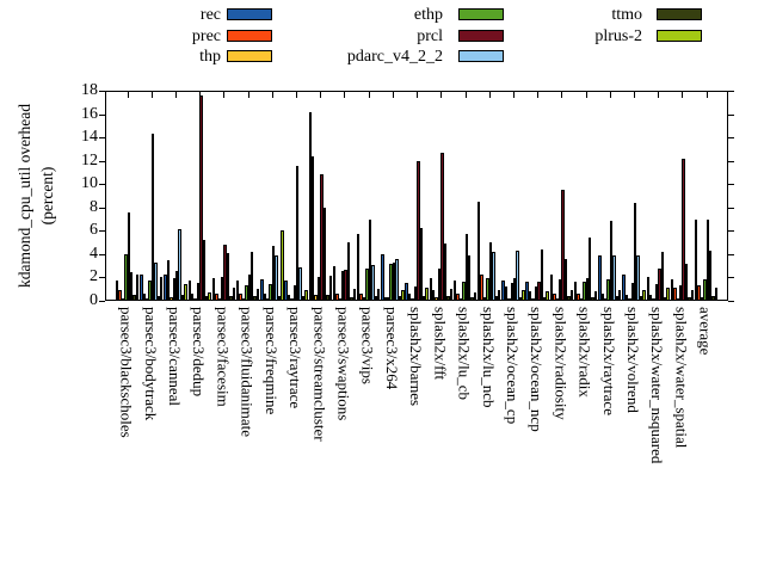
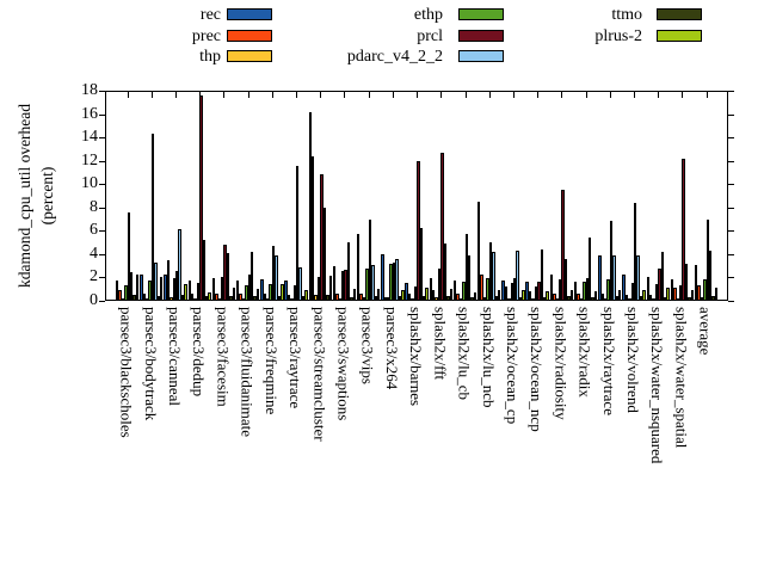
ethp/parsec3/blackscholes: 4 -> 1
plrus-2/parsec3/freqmine: 6 -> 1
rec/average: 7 -> 3
